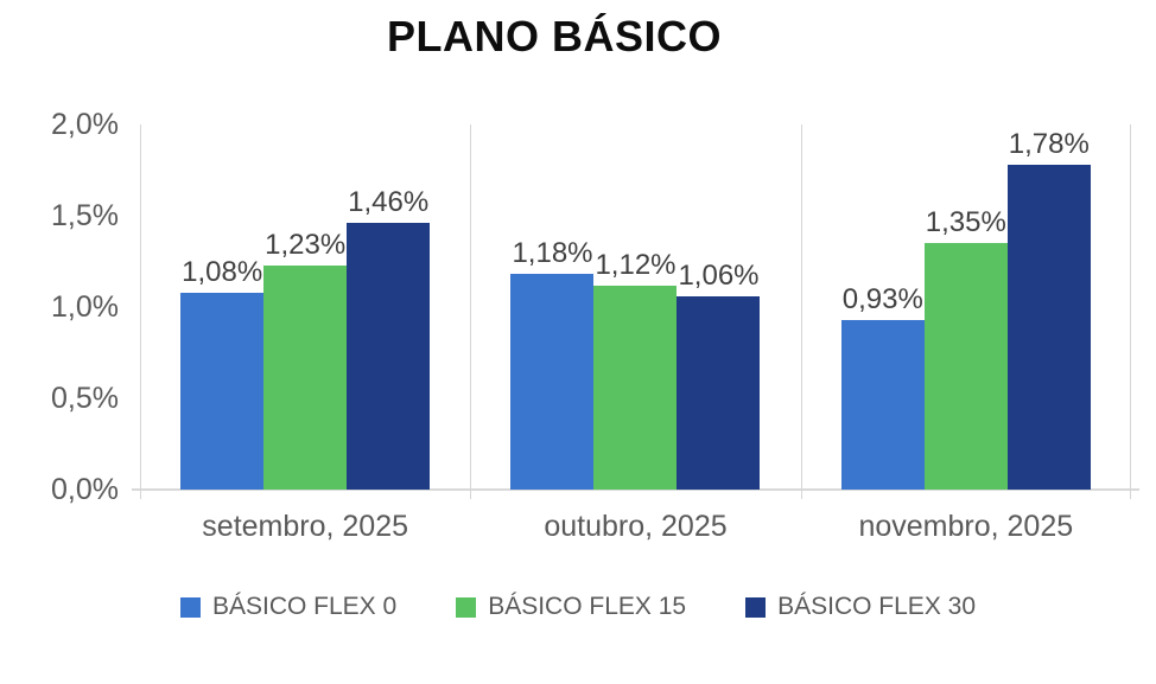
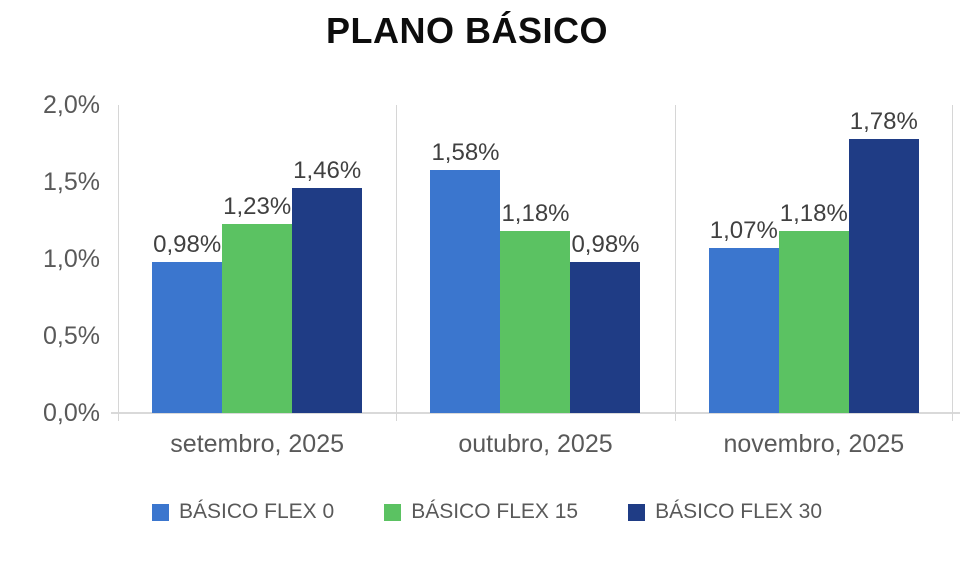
BÁSICO FLEX 0/setembro, 2025: 1,08% -> 0,98%
BÁSICO FLEX 0/outubro, 2025: 1,18% -> 1,58%
BÁSICO FLEX 15/outubro, 2025: 1,12% -> 1,18%
BÁSICO FLEX 30/outubro, 2025: 1,06% -> 0,98%
BÁSICO FLEX 0/novembro, 2025: 0,93% -> 1,07%
BÁSICO FLEX 15/novembro, 2025: 1,35% -> 1,18%
